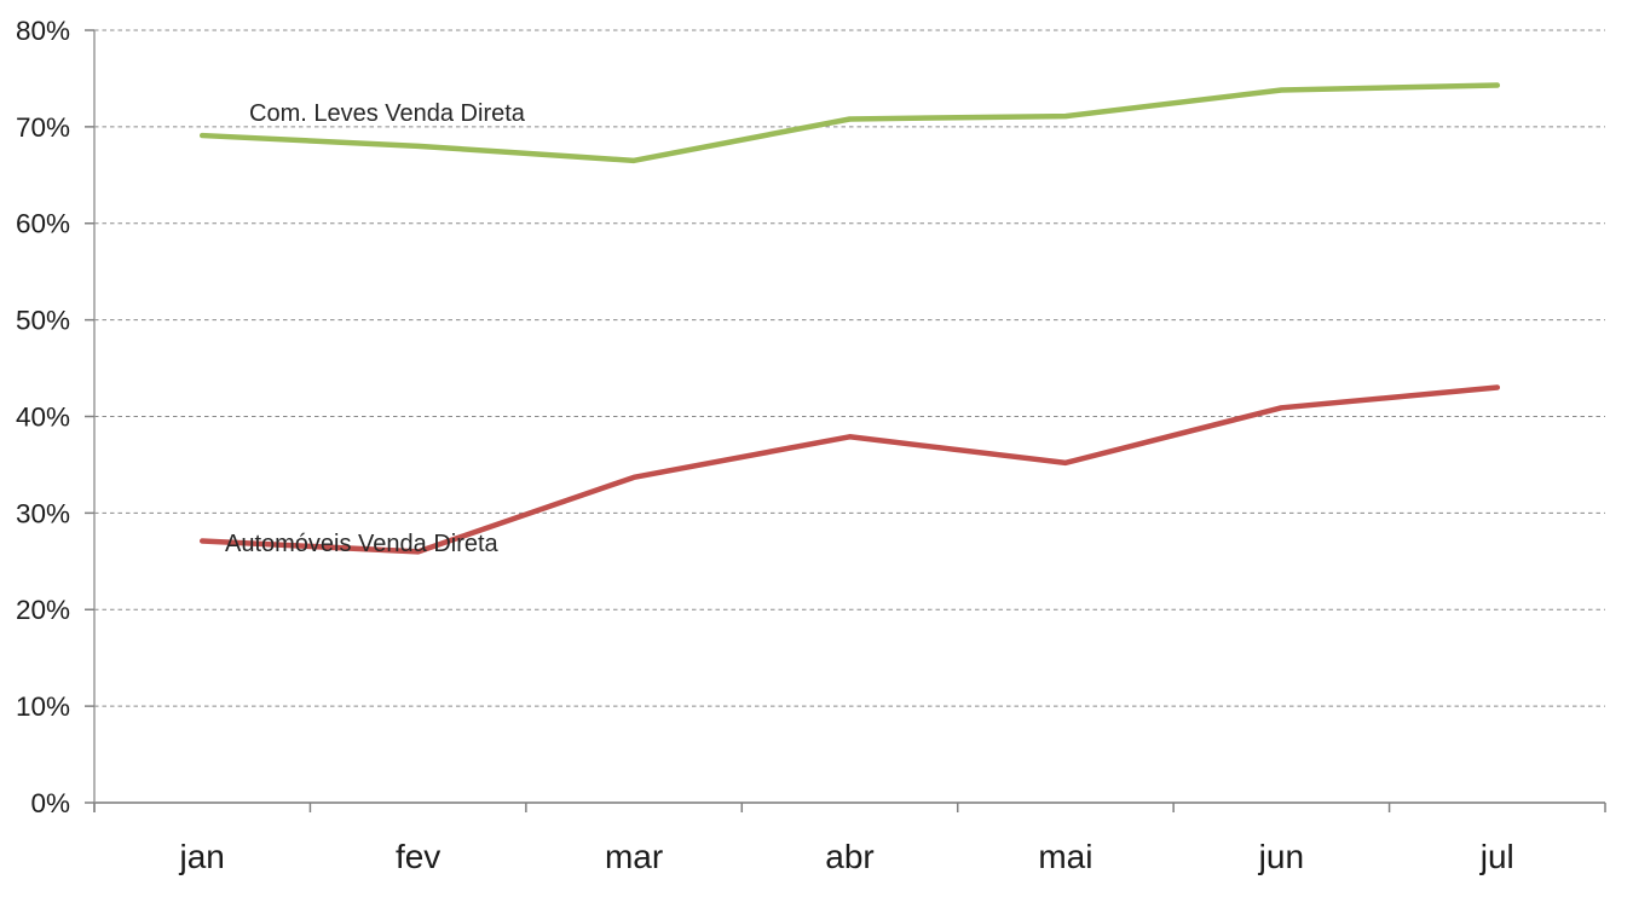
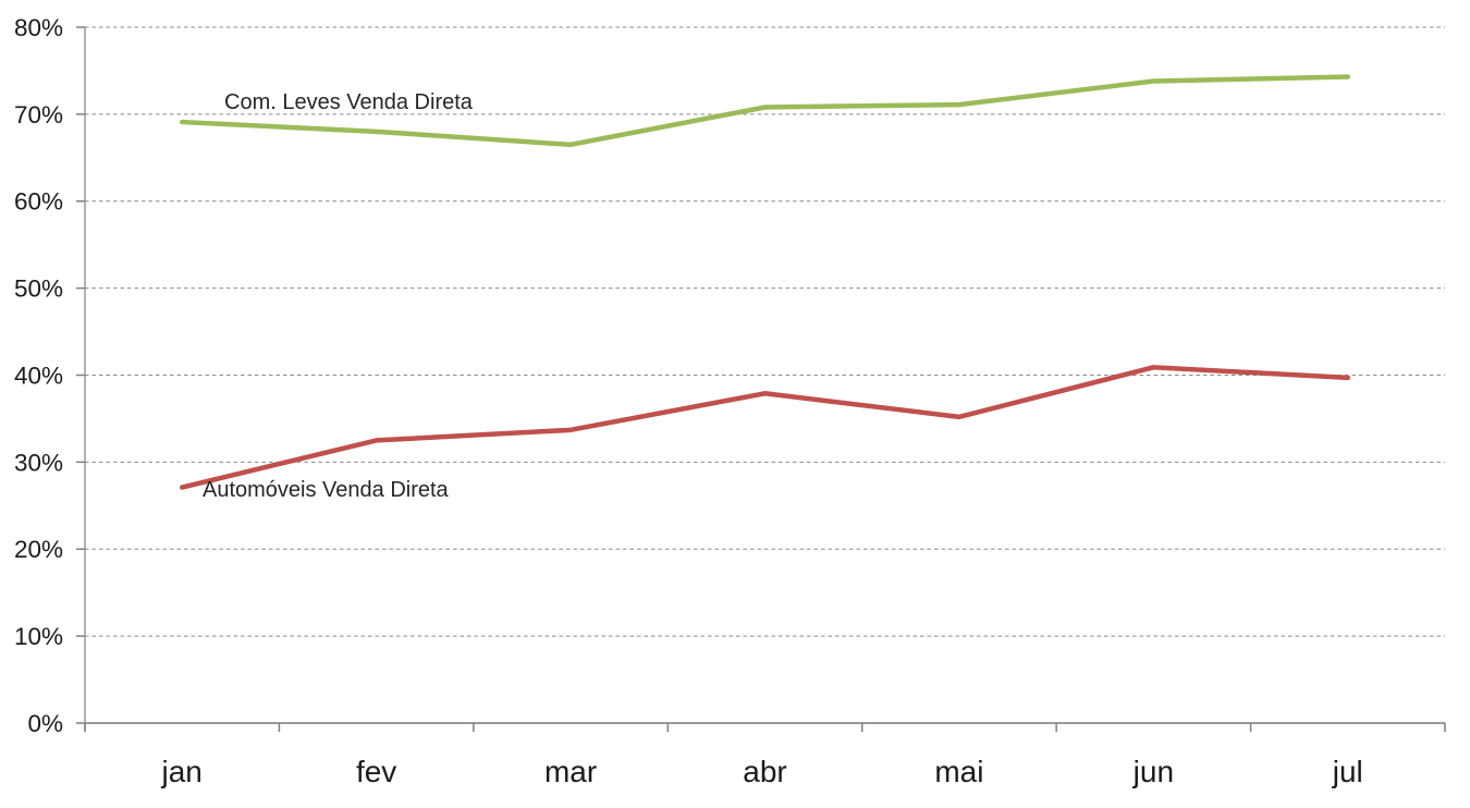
Automóveis Venda Direta/fev: 26% -> 32%
Automóveis Venda Direta/jul: 43% -> 40%
